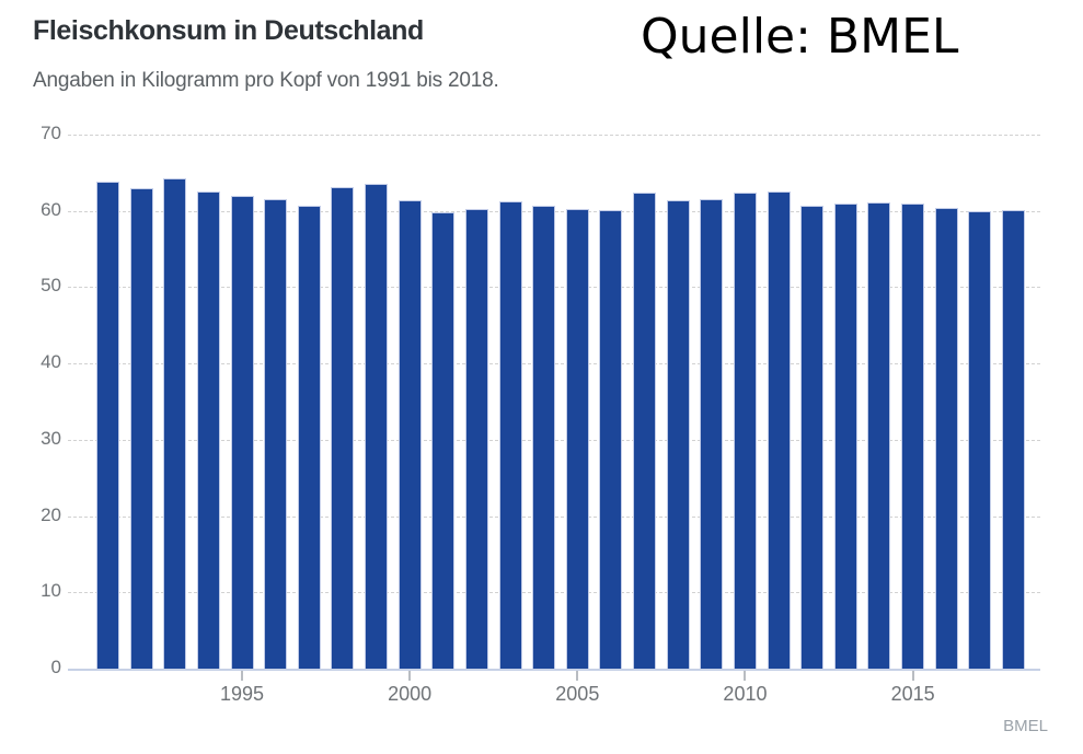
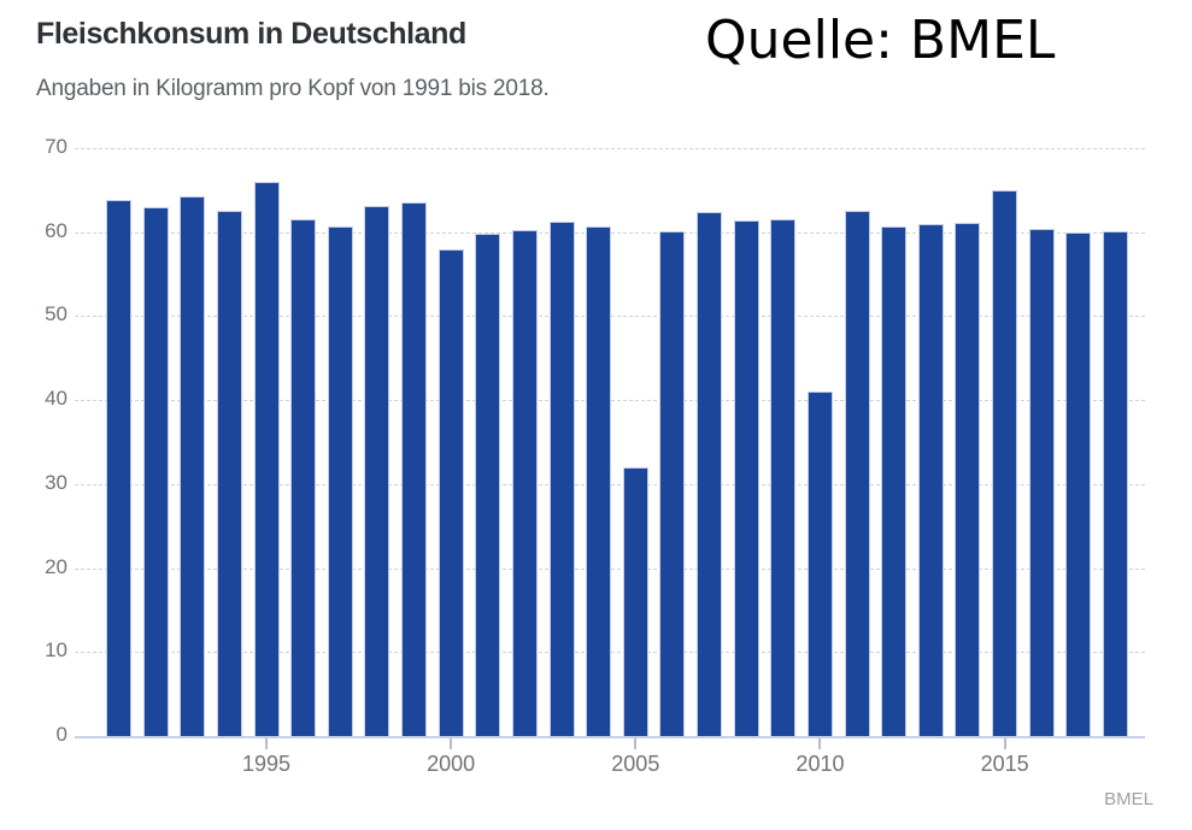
1995: 62 -> 66
2000: 61 -> 58
2005: 60 -> 32
2010: 62 -> 41
2015: 61 -> 65
